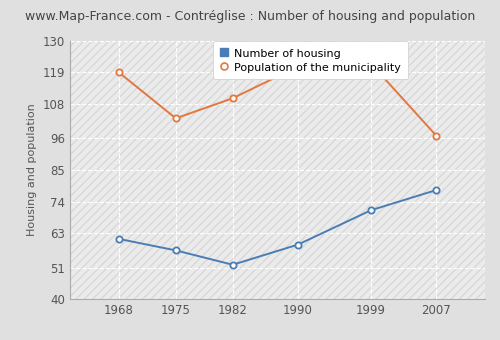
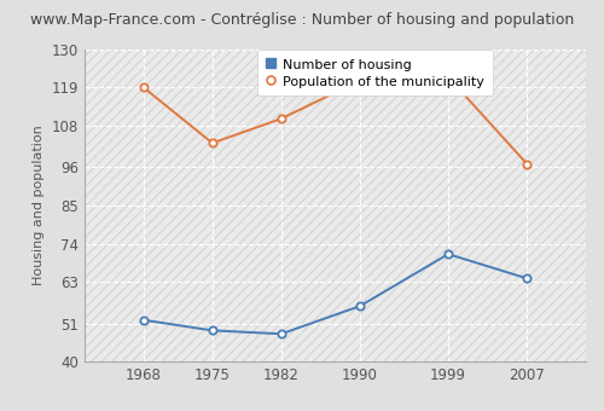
Number of housing/1968: 61 -> 52
Number of housing/1975: 57 -> 49
Number of housing/1982: 52 -> 48
Number of housing/1990: 59 -> 56
Number of housing/2007: 78 -> 64
